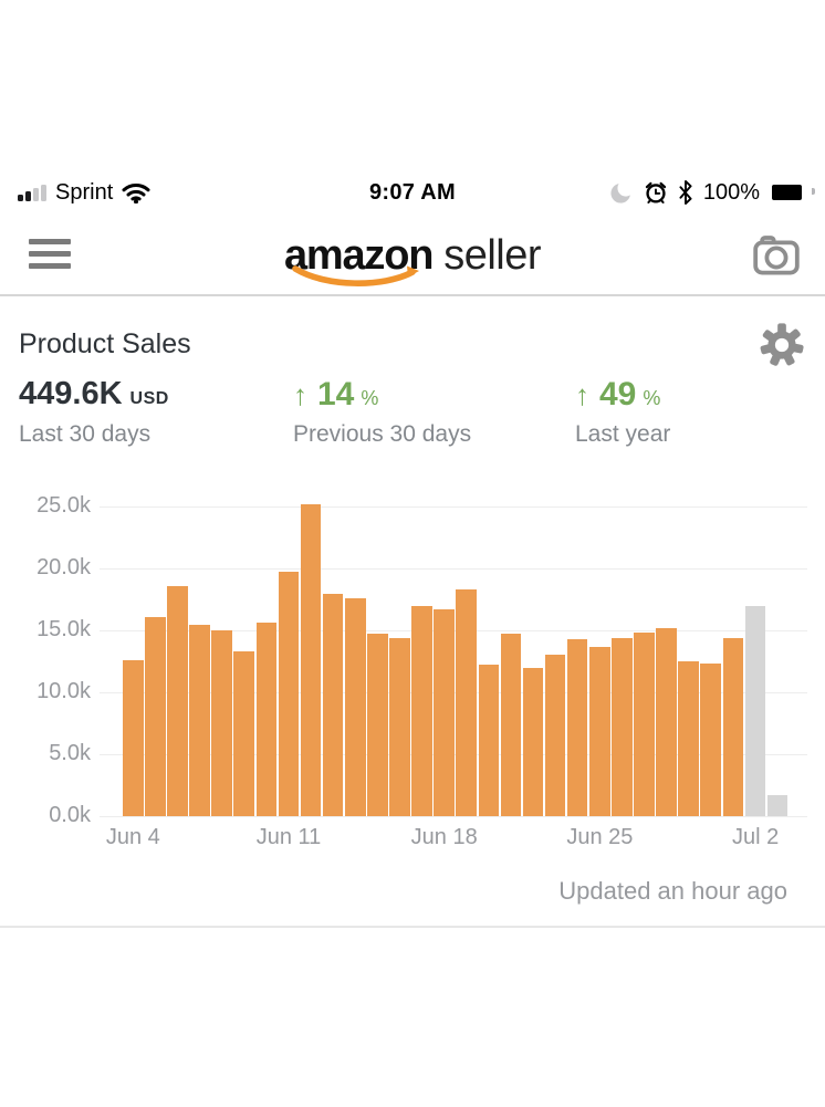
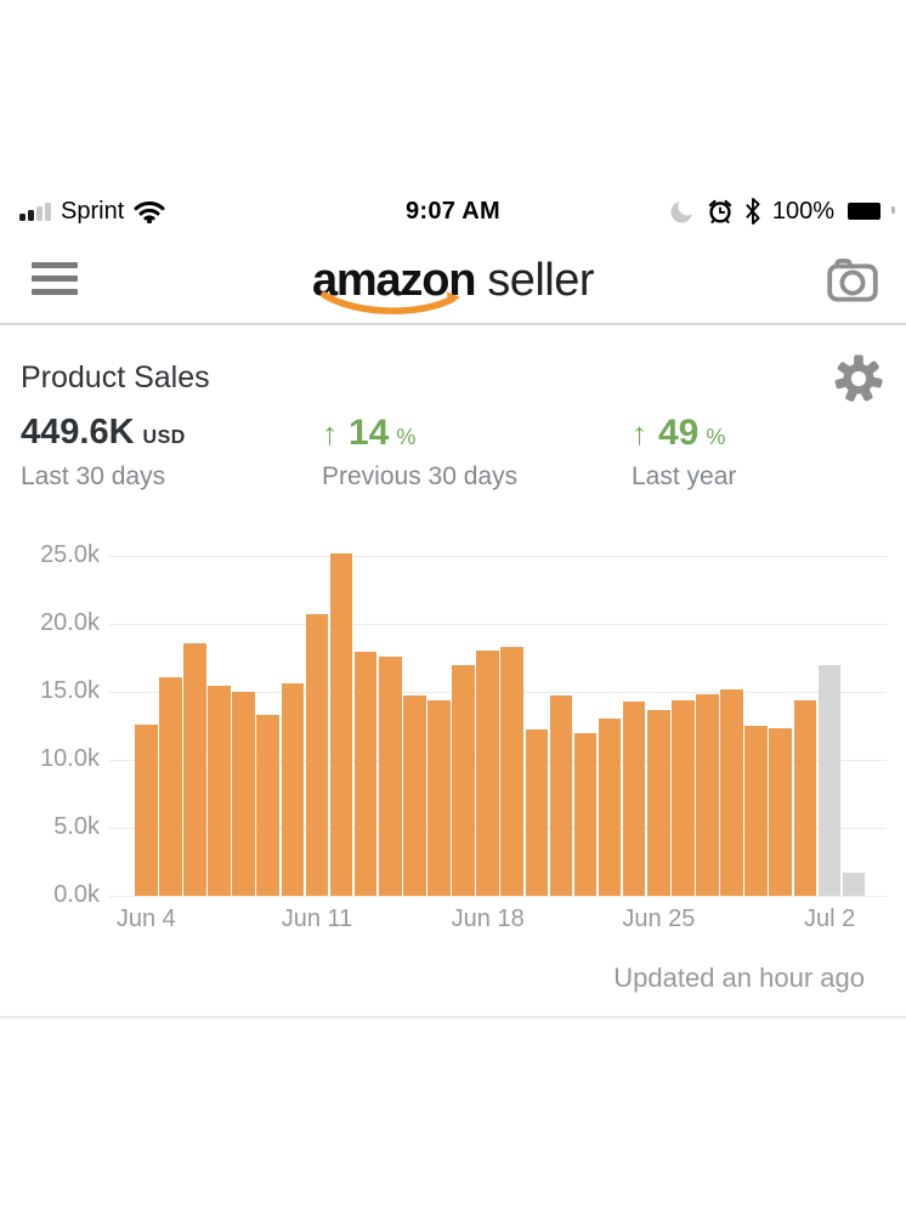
Jun 11: 19.7k -> 20.7k
Jun 18: 16.7k -> 18.0k
